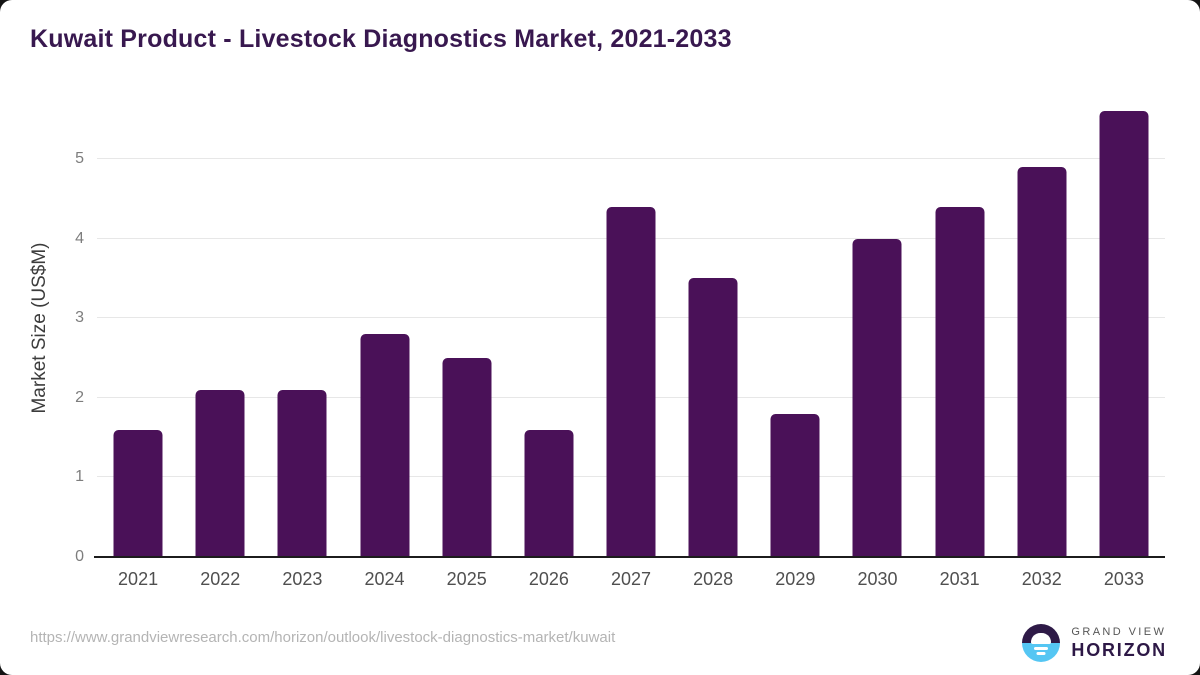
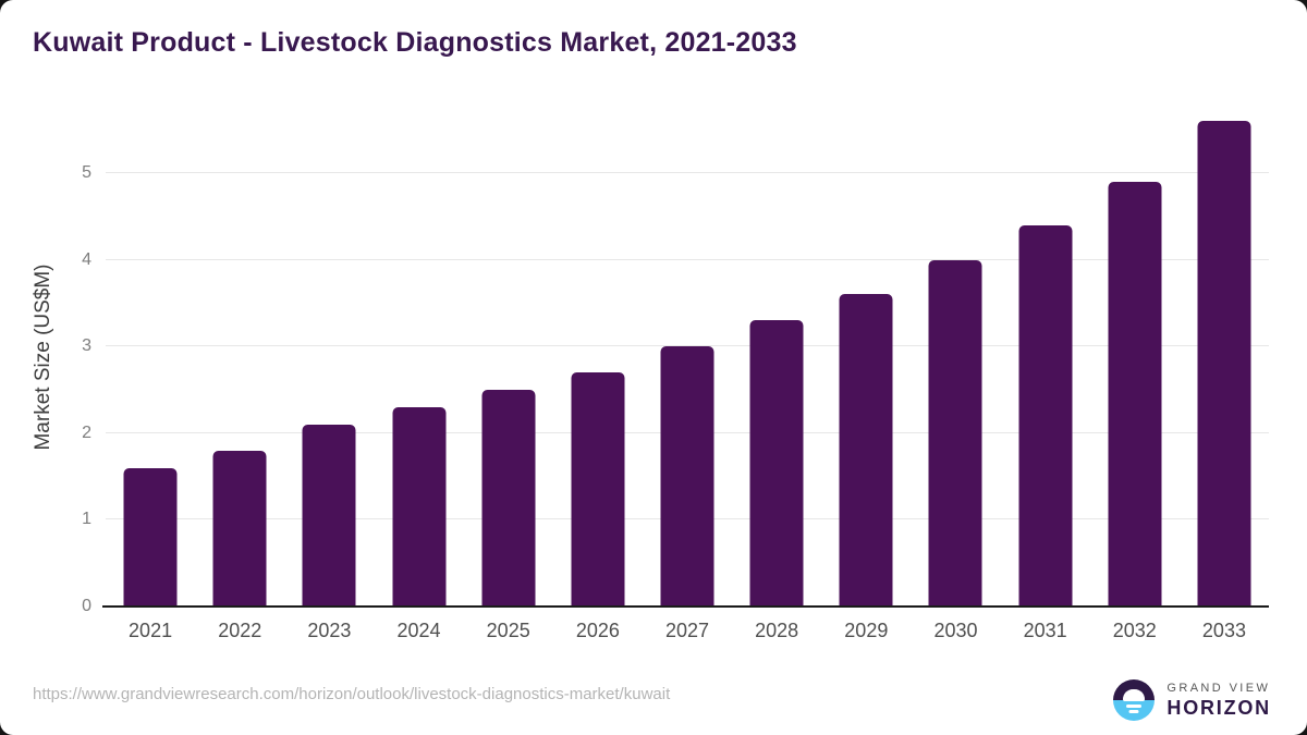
2022: 2.1 -> 1.8
2024: 2.8 -> 2.3
2026: 1.6 -> 2.7
2027: 4.4 -> 3.0
2028: 3.5 -> 3.3
2029: 1.8 -> 3.6
